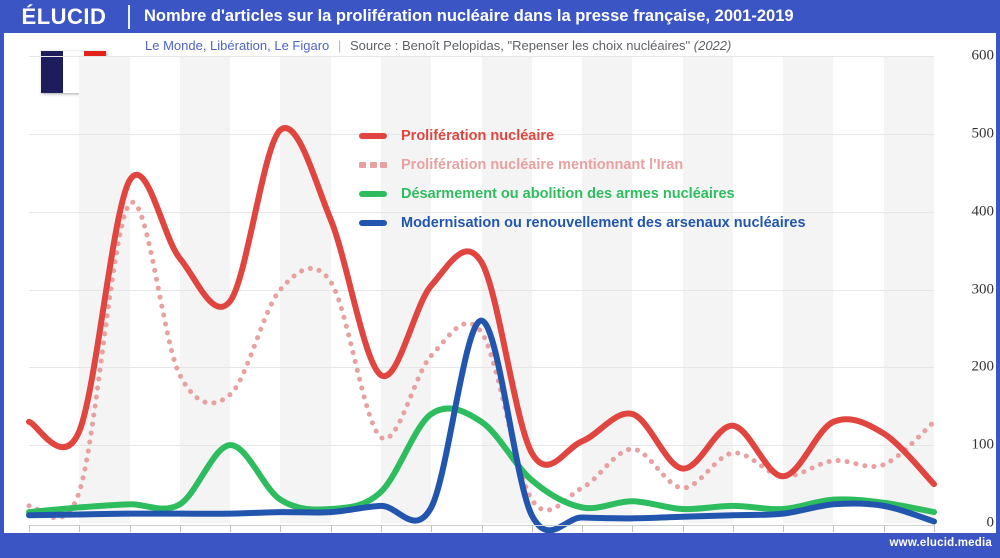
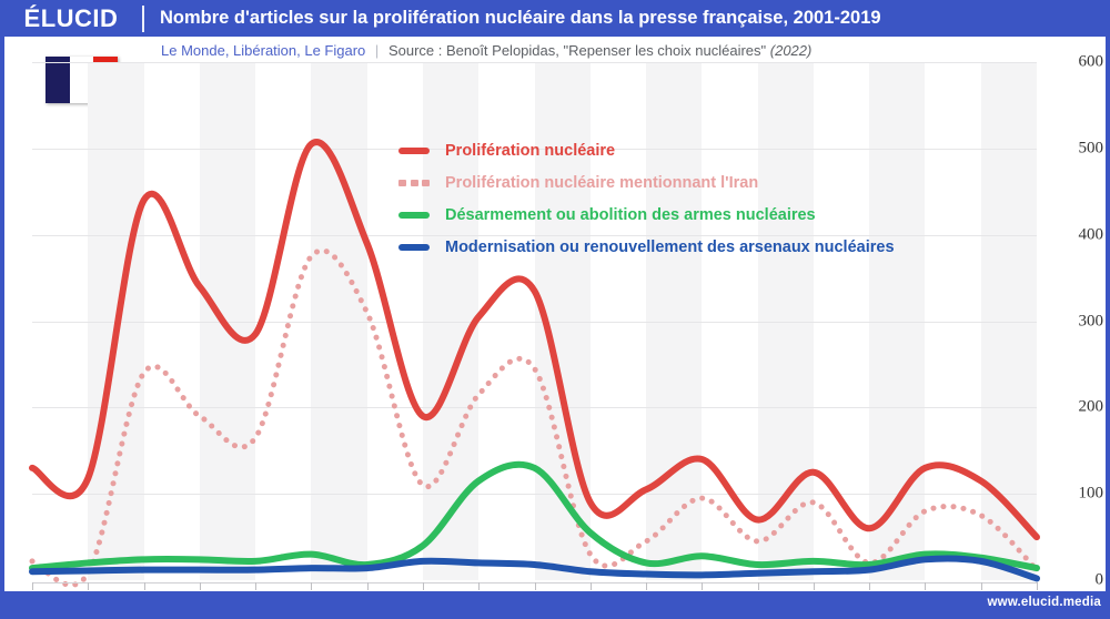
Prolifération nucléaire mentionnant l'Iran/2002: 40 -> 10
Prolifération nucléaire mentionnant l'Iran/2003: 410 -> 240
Désarmement ou abolition des armes nucléaires/2005: 100 -> 20
Prolifération nucléaire mentionnant l'Iran/2006: 300 -> 380
Désarmement ou abolition des armes nucléaires/2009: 140 -> 120
Modernisation ou renouvellement des arsenaux nucléaires/2010: 260 -> 20
Prolifération nucléaire mentionnant l'Iran/2016: 60 -> 20
Prolifération nucléaire mentionnant l'Iran/2019: 130 -> 10
